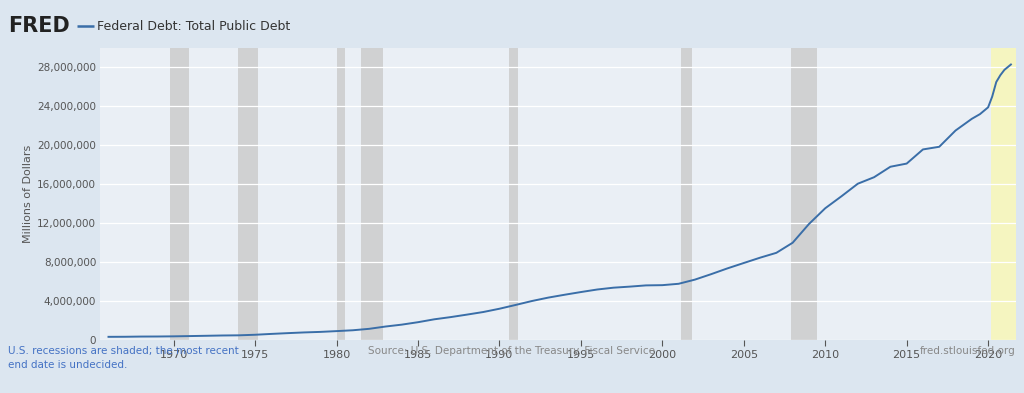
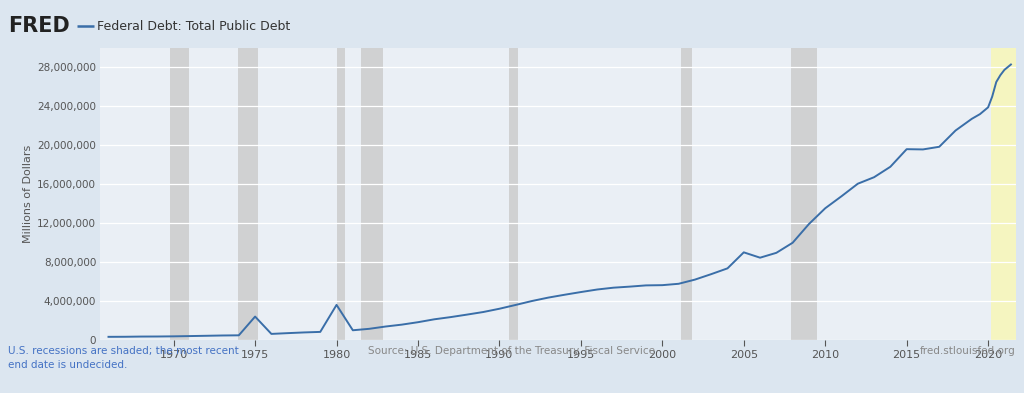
1975: 500,000 -> 2,400,000
1980: 900,000 -> 3,600,000
2005: 7,900,000 -> 9,000,000
2015: 18,100,000 -> 19,600,000
